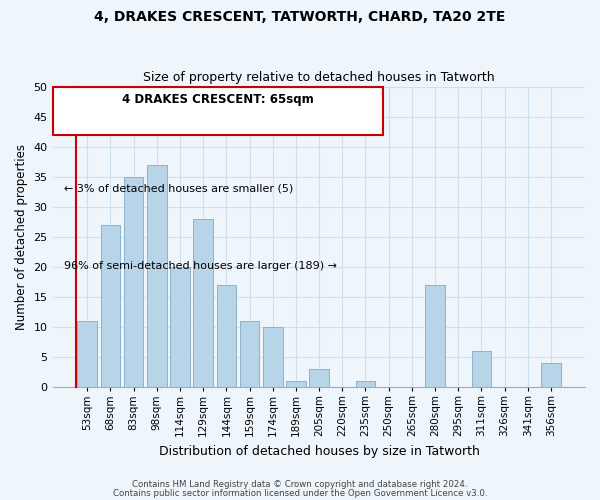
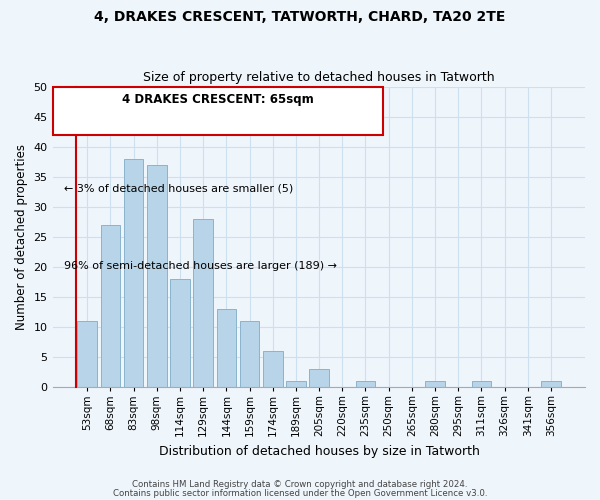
83sqm: 35 -> 38
114sqm: 20 -> 18
144sqm: 17 -> 13
174sqm: 10 -> 6
280sqm: 17 -> 1
311sqm: 6 -> 1
356sqm: 4 -> 1
